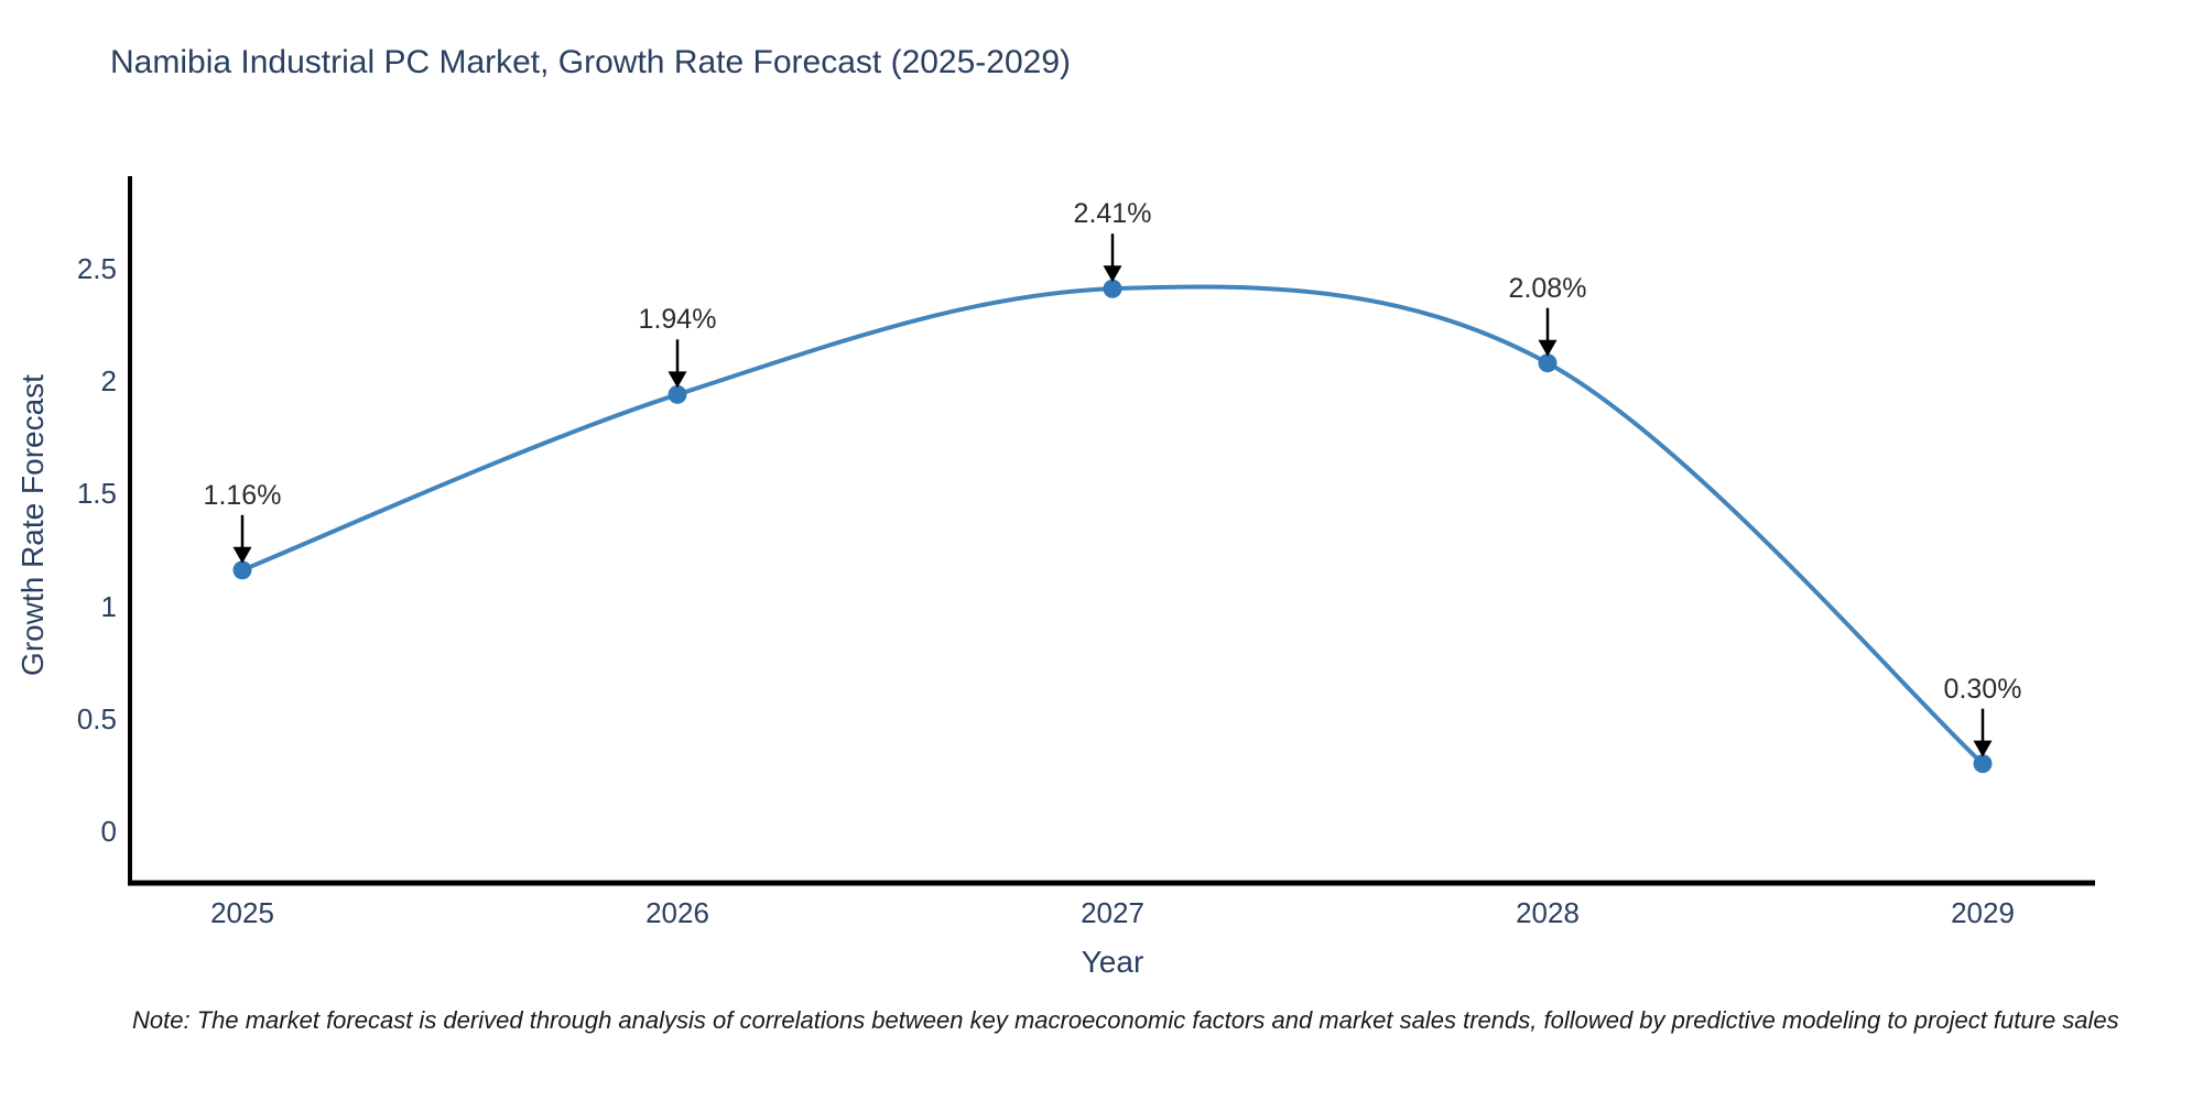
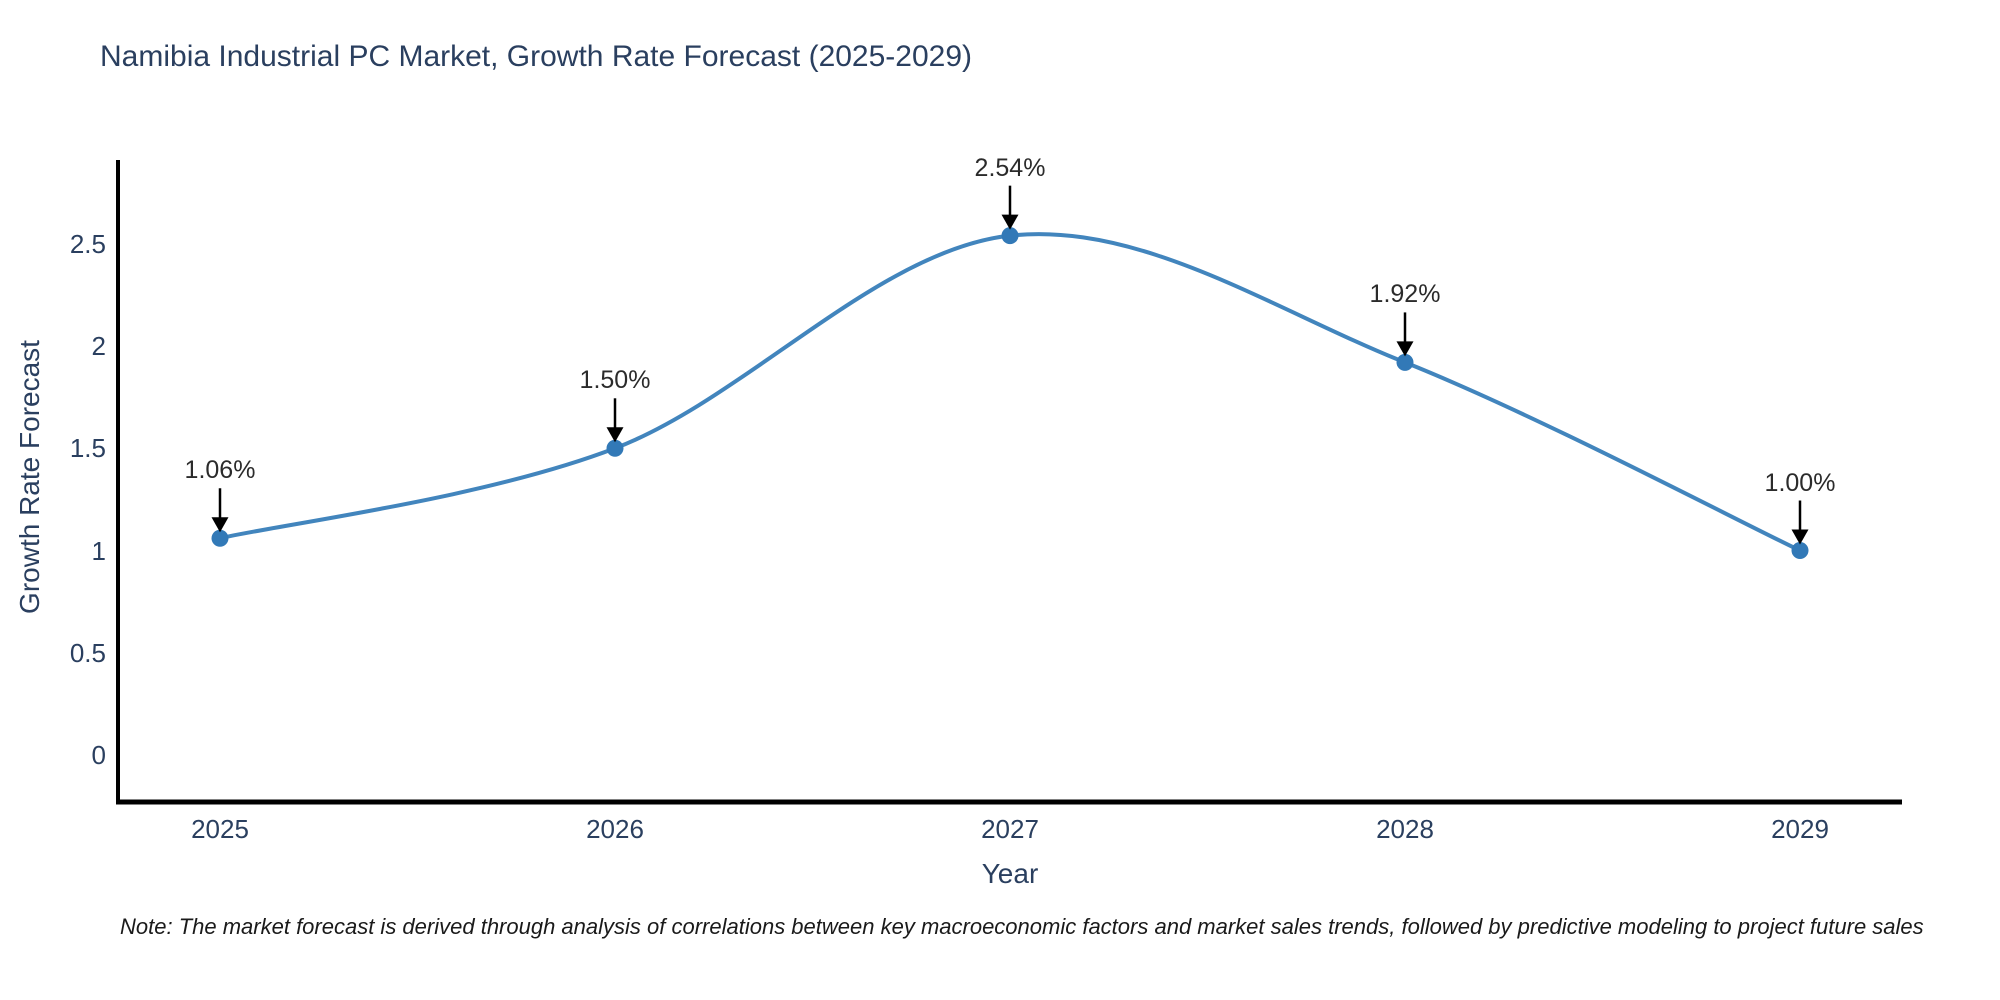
2025: 1.16% -> 1.06%
2026: 1.94% -> 1.50%
2027: 2.41% -> 2.54%
2028: 2.08% -> 1.92%
2029: 0.30% -> 1.00%
